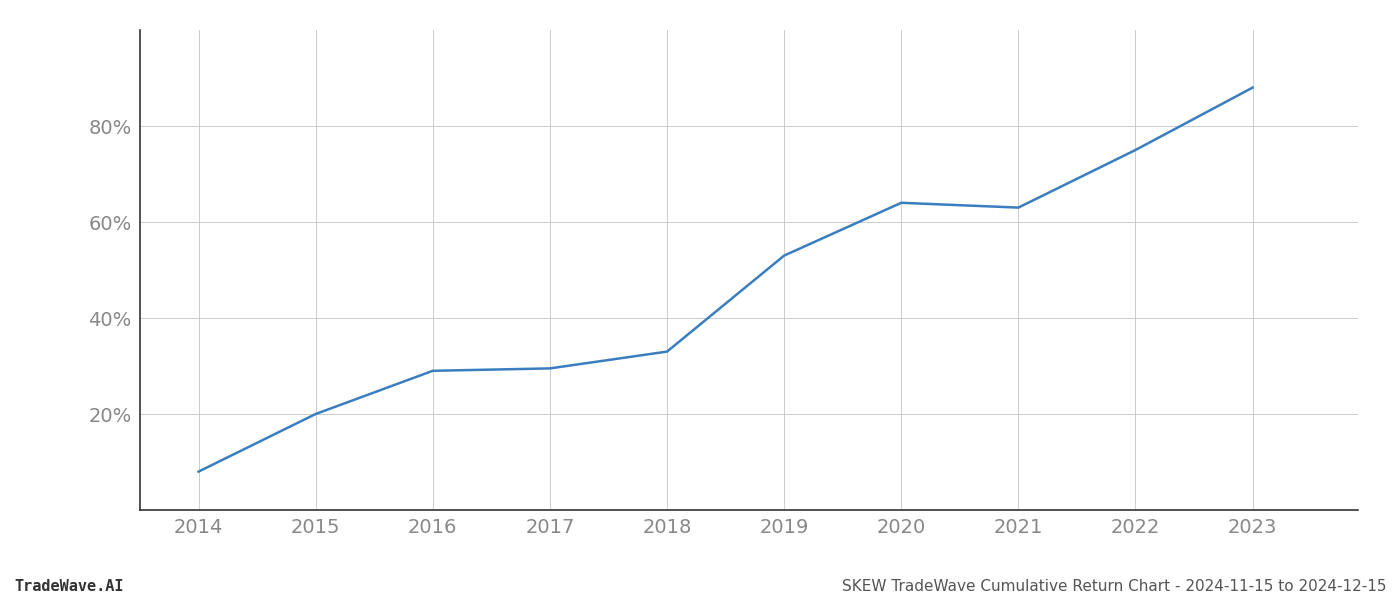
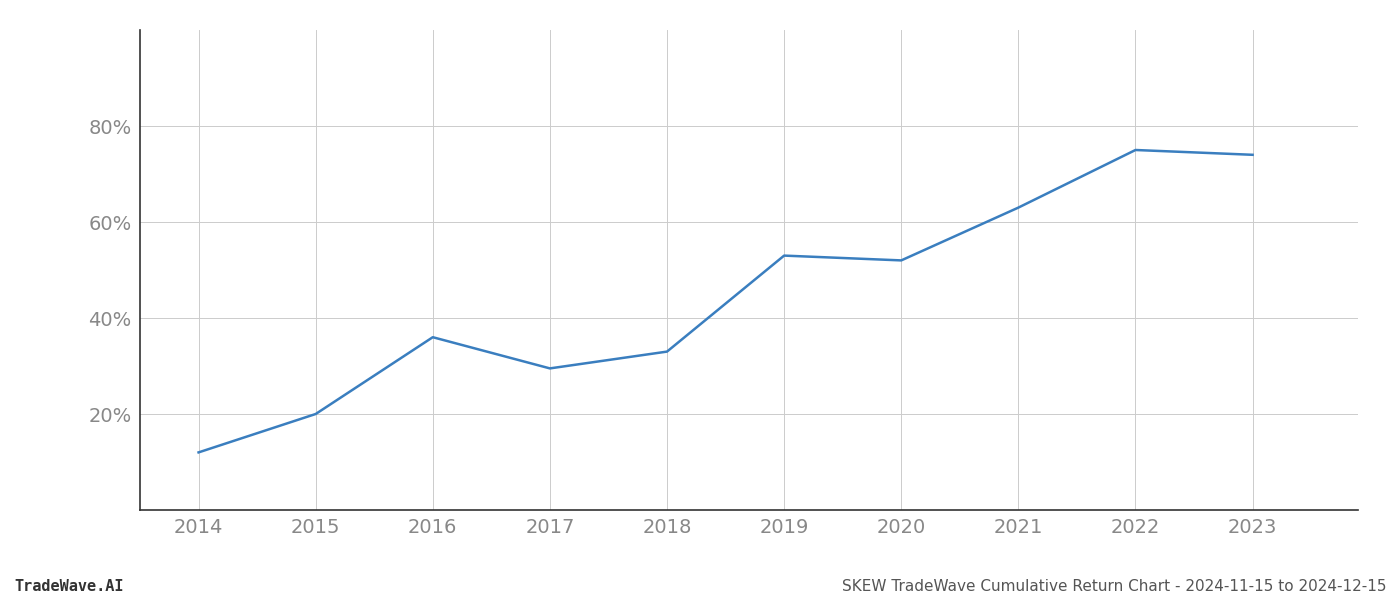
2014: 8.0% -> 12.0%
2016: 29.0% -> 36.0%
2020: 64.0% -> 52.0%
2023: 88.0% -> 74.0%
